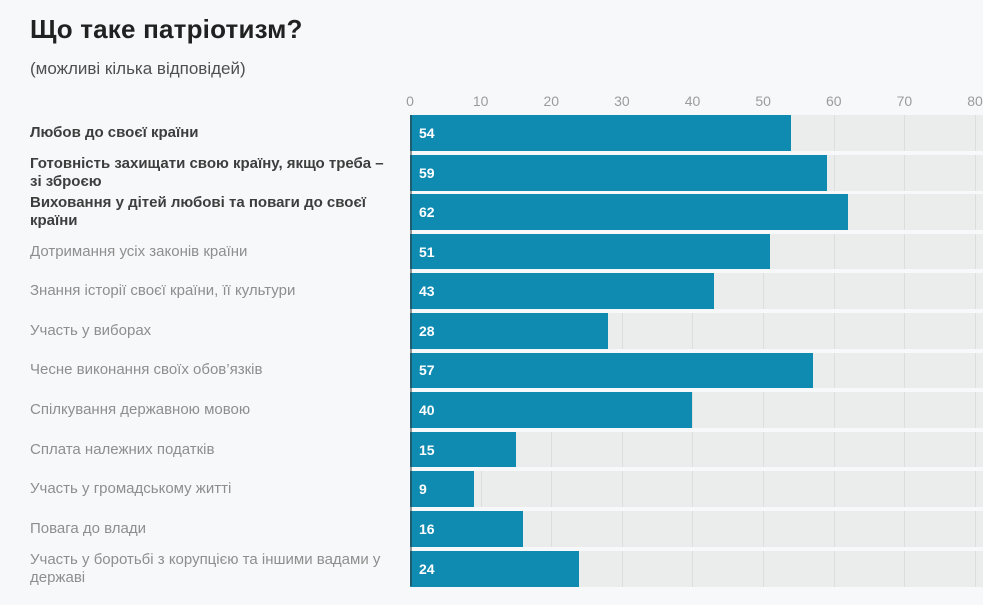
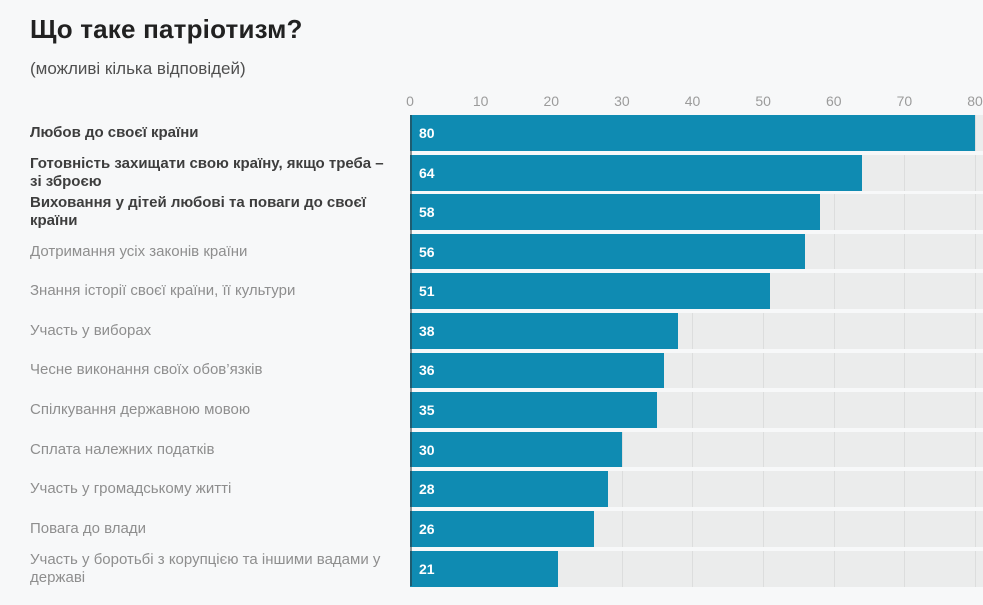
Любов до своєї країни: 54 -> 80
Готовність захищати свою країну, якщо треба – зі зброєю: 59 -> 64
Виховання у дітей любові та поваги до своєї країни: 62 -> 58
Дотримання усіх законів країни: 51 -> 56
Знання історії своєї країни, її культури: 43 -> 51
Участь у виборах: 28 -> 38
Чесне виконання своїх обов’язків: 57 -> 36
Спілкування державною мовою: 40 -> 35
Сплата належних податків: 15 -> 30
Участь у громадському житті: 9 -> 28
Повага до влади: 16 -> 26
Участь у боротьбі з корупцією та іншими вадами у державі: 24 -> 21
